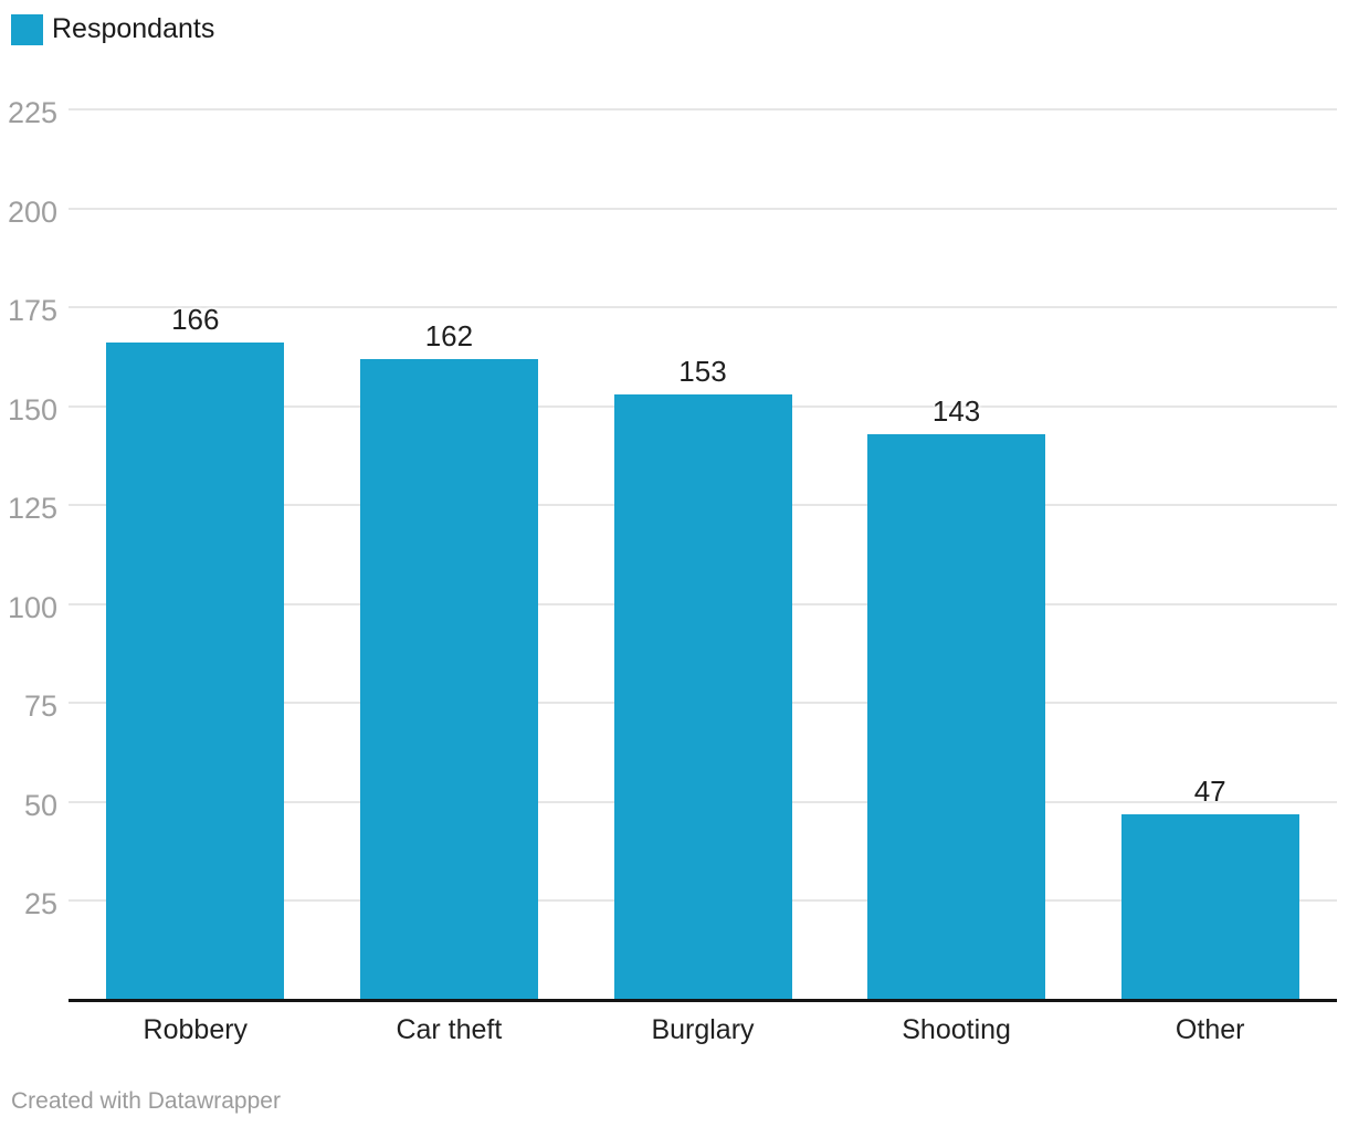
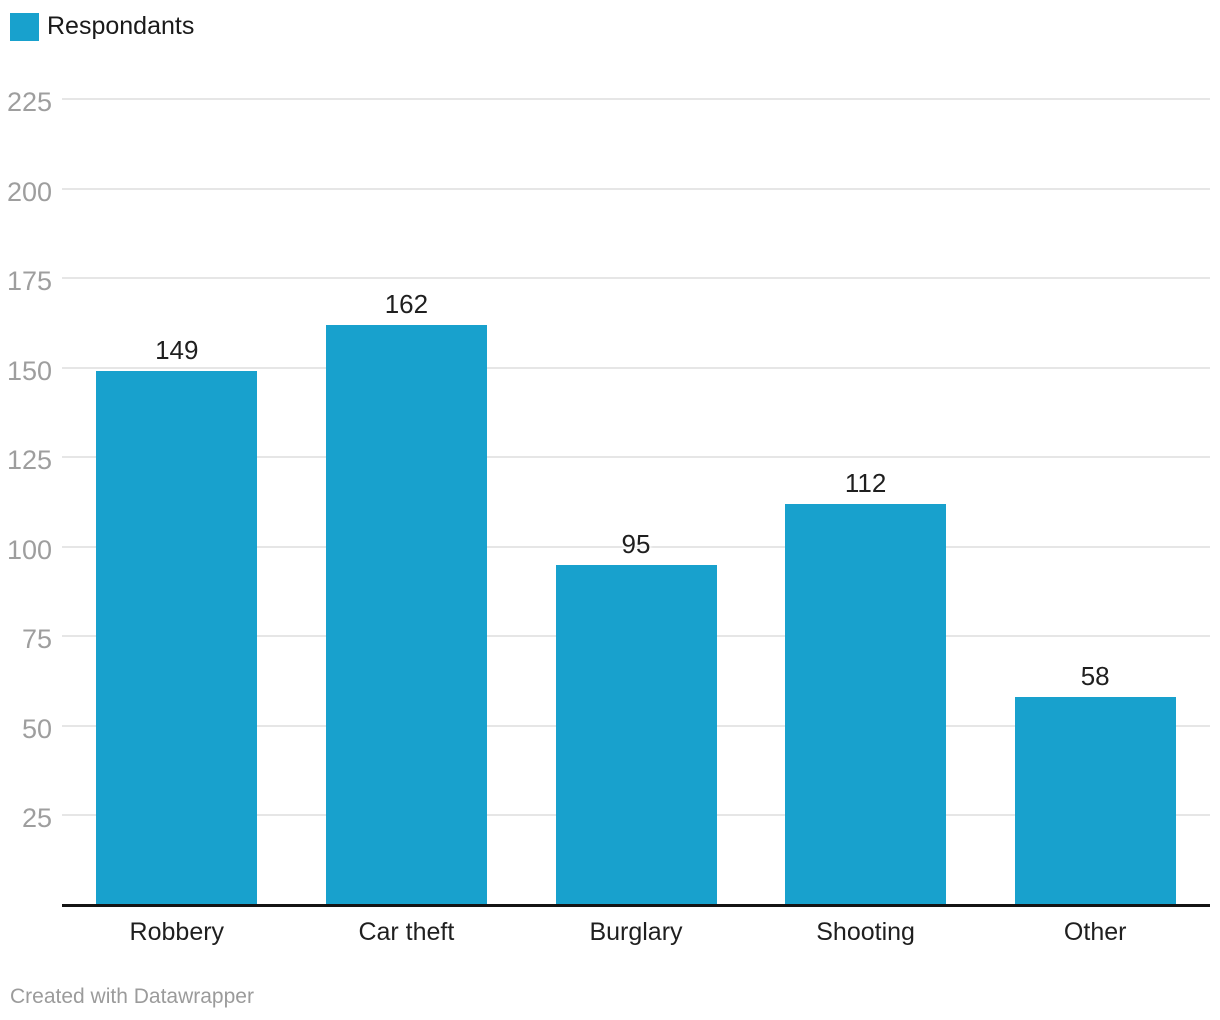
Robbery: 166 -> 149
Burglary: 153 -> 95
Shooting: 143 -> 112
Other: 47 -> 58
